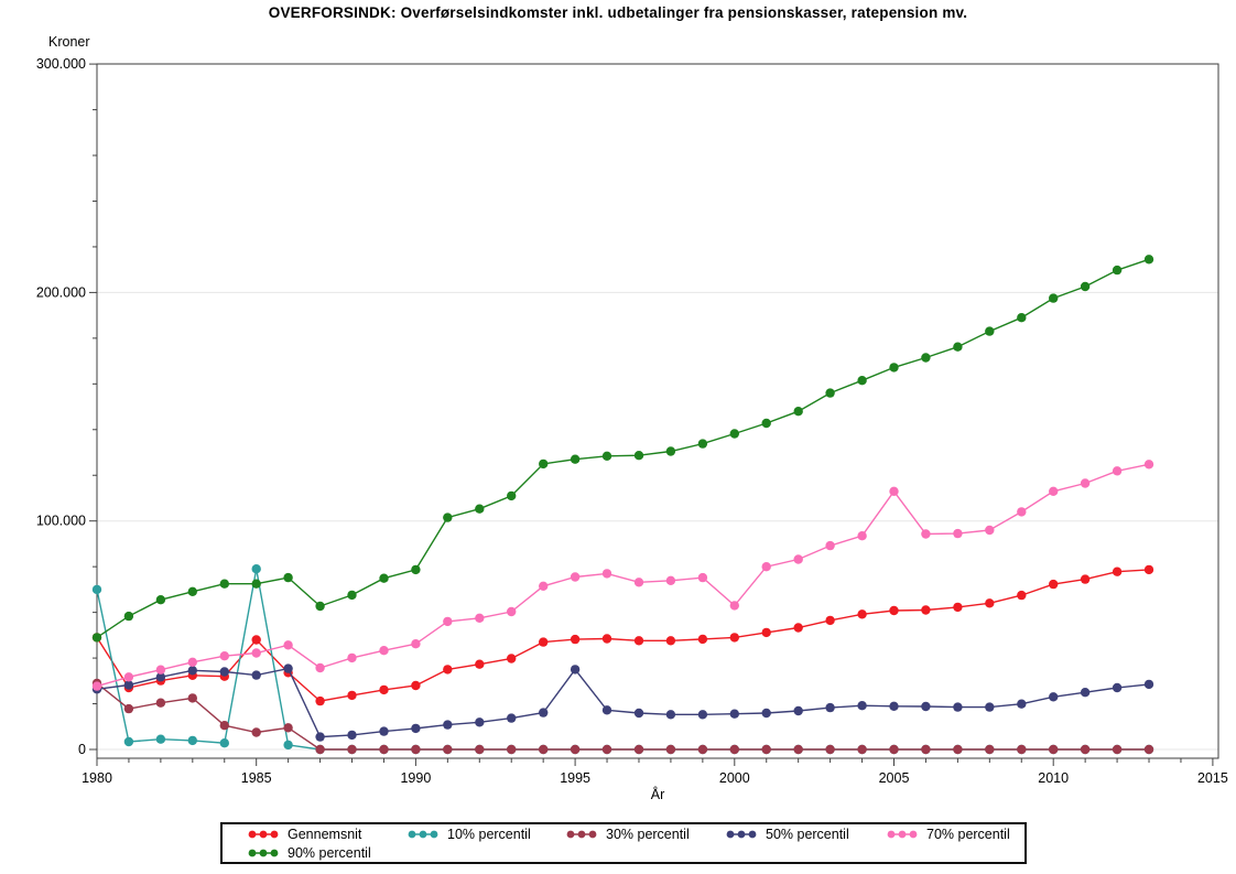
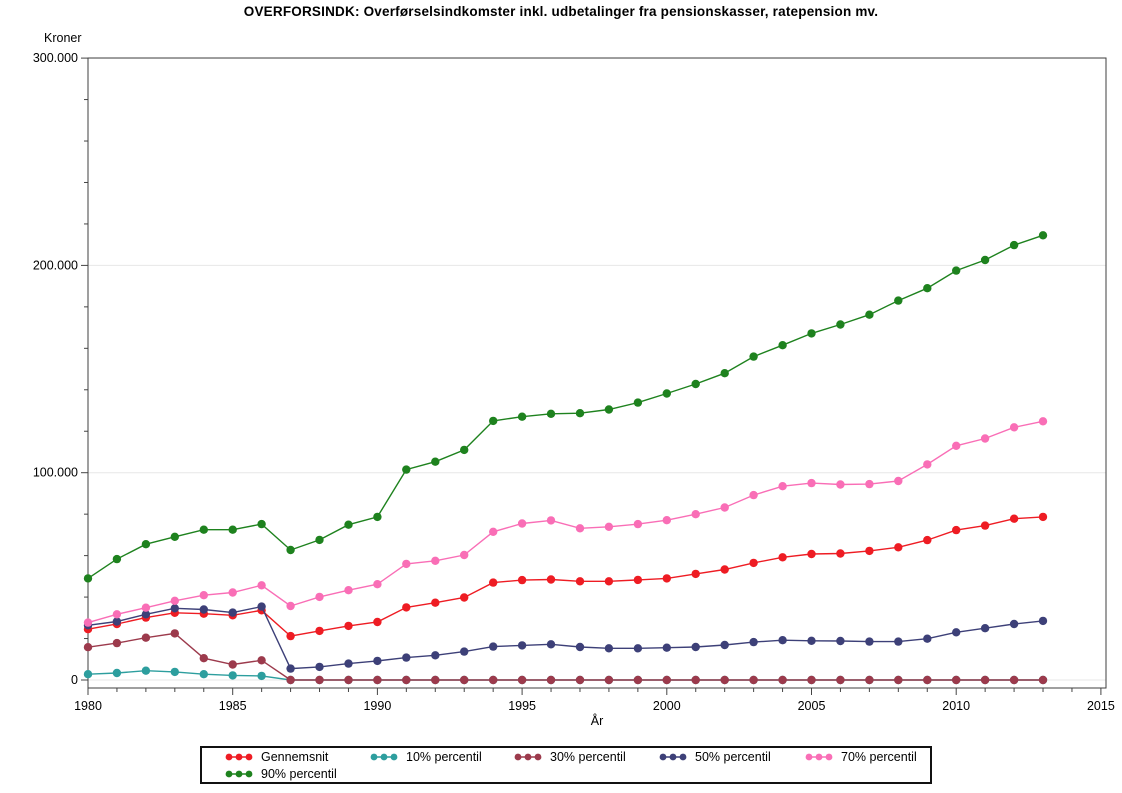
Gennemsnit/1980: 49000 -> 24000
10% percentil/1980: 70000 -> 3000
30% percentil/1980: 29000 -> 16000
Gennemsnit/1985: 48000 -> 31000
10% percentil/1985: 79000 -> 2000
50% percentil/1995: 35000 -> 17000
70% percentil/2000: 63000 -> 77000
70% percentil/2005: 113000 -> 95000
